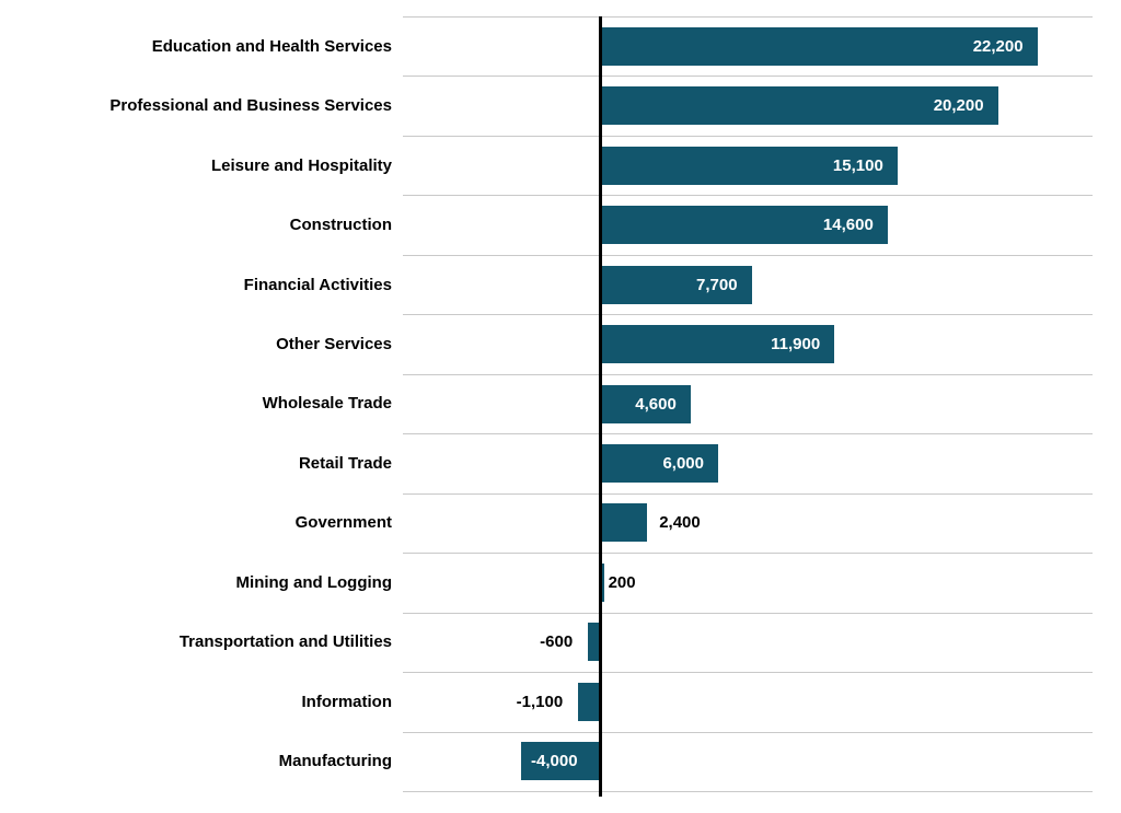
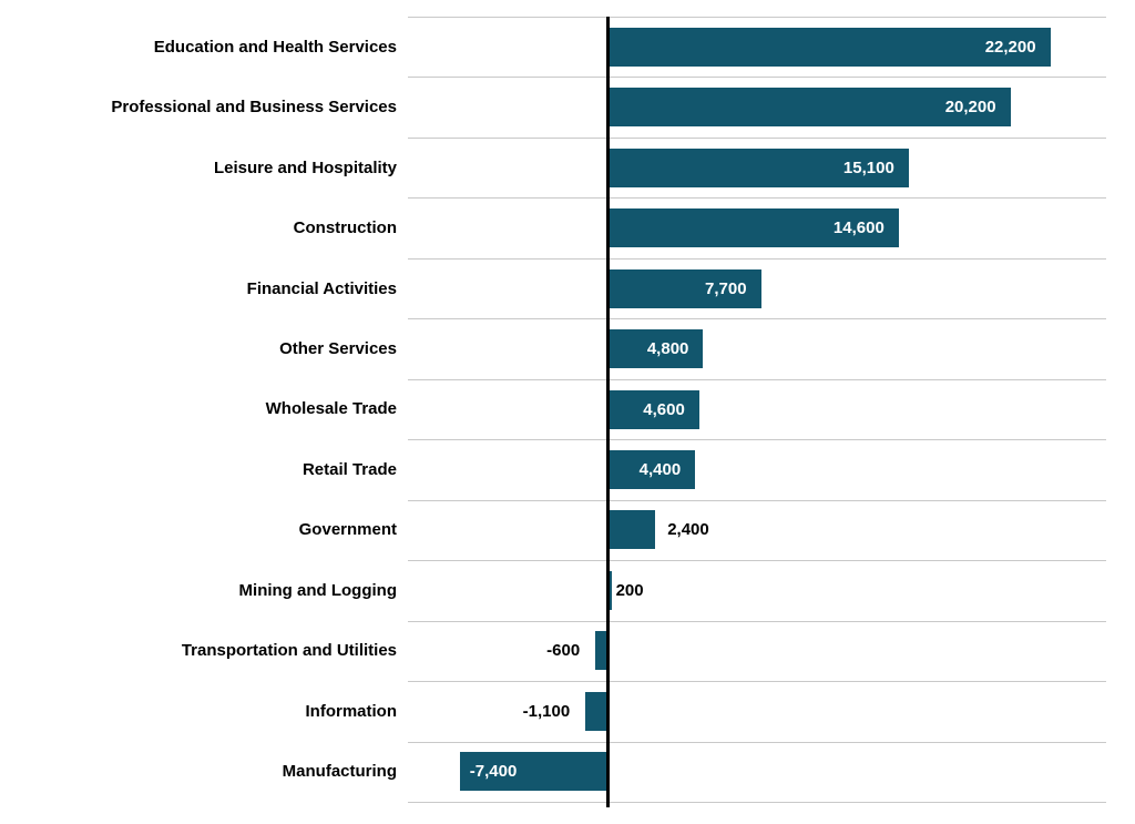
Other Services: 11,900 -> 4,800
Retail Trade: 6,000 -> 4,400
Manufacturing: -4,000 -> -7,400
